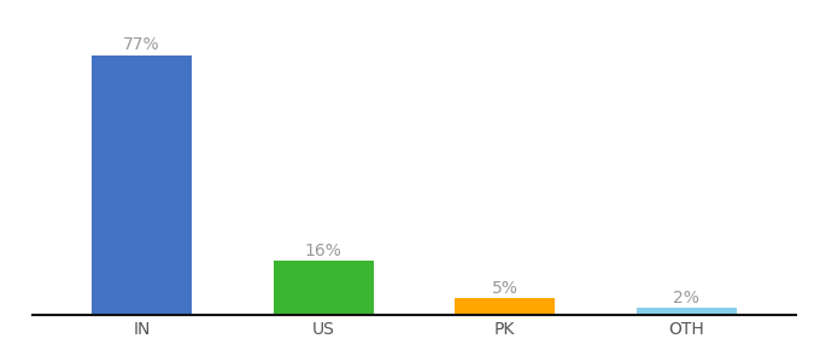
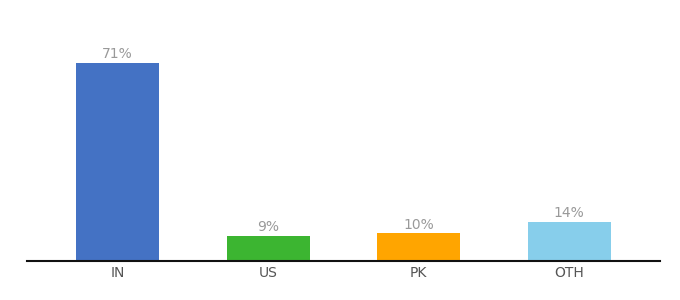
IN: 77% -> 71%
US: 16% -> 9%
PK: 5% -> 10%
OTH: 2% -> 14%
